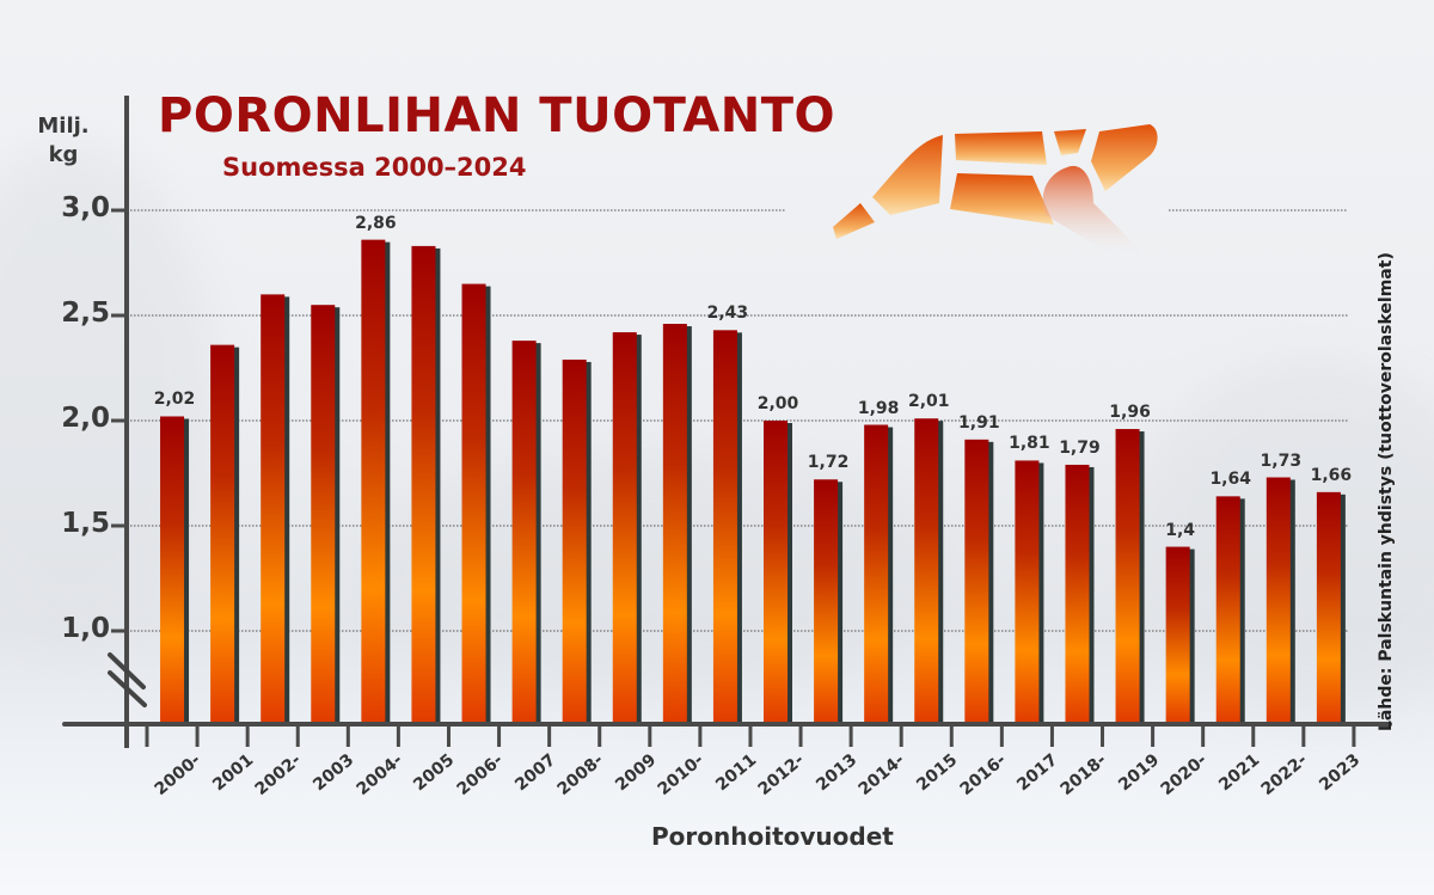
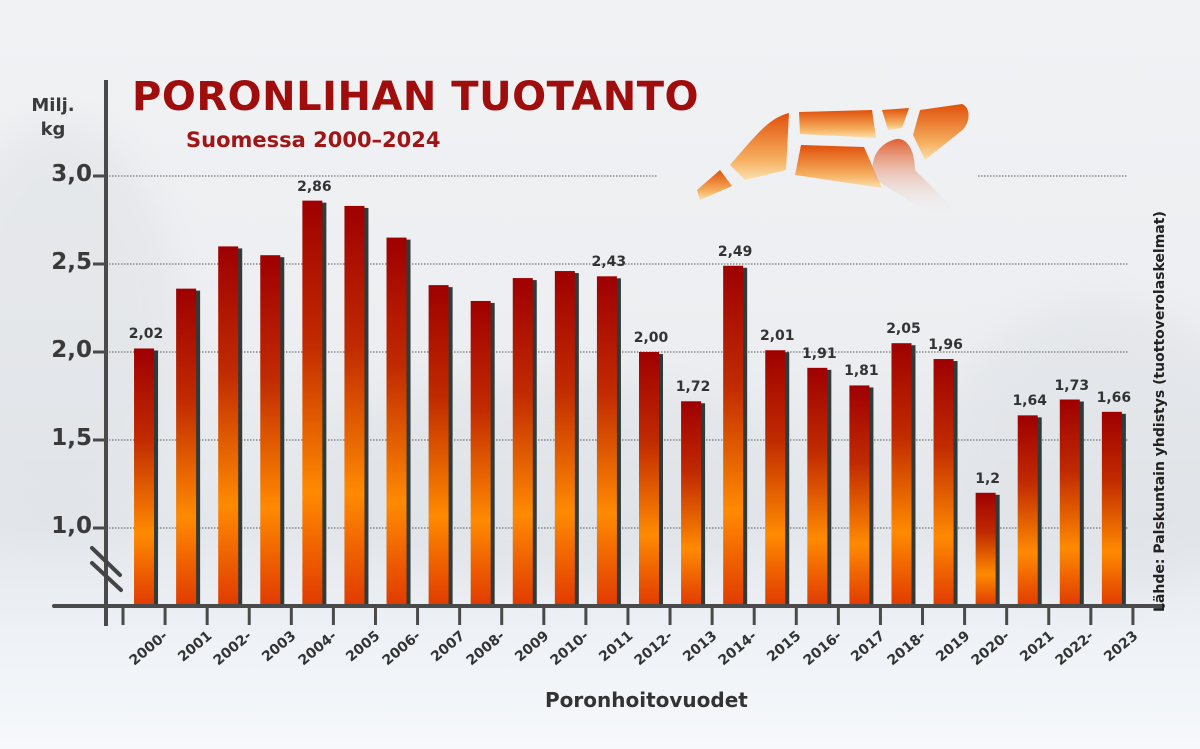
2014-2015: 1,98 -> 2,49
2018-2019: 1,79 -> 2,05
2020-2021: 1,4 -> 1,2
